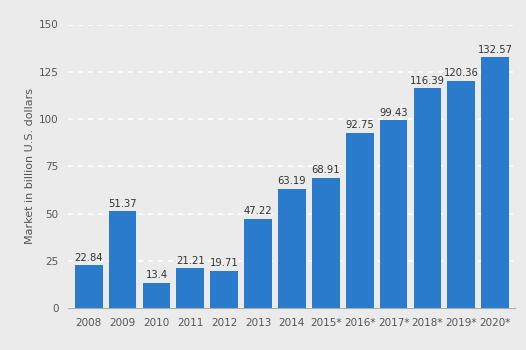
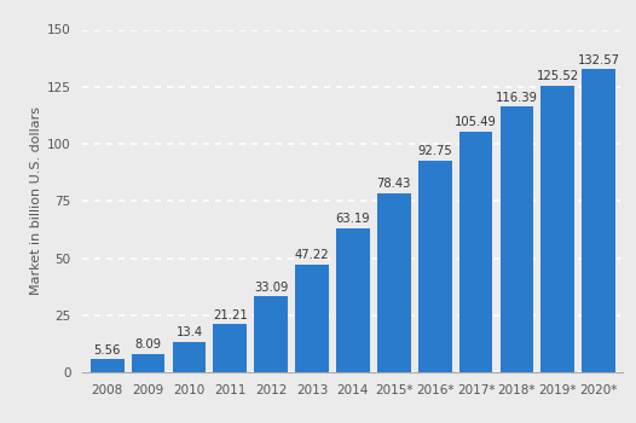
2008: 22.84 -> 5.56
2009: 51.37 -> 8.09
2012: 19.71 -> 33.09
2015*: 68.91 -> 78.43
2017*: 99.43 -> 105.49
2019*: 120.36 -> 125.52
